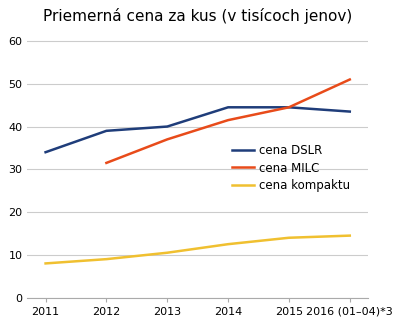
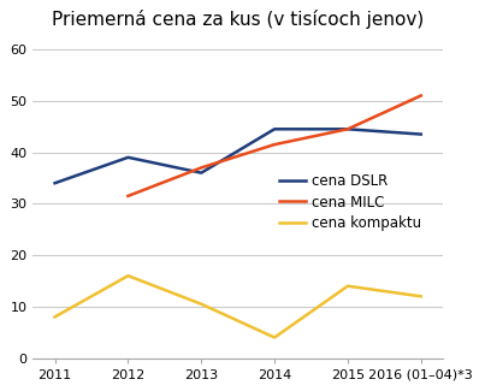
cena kompaktu/2012: 9.0 -> 16.0
cena DSLR/2013: 40.0 -> 36.0
cena kompaktu/2014: 12.5 -> 4.0
cena kompaktu/2016 (01–04)*3: 14.5 -> 12.0
